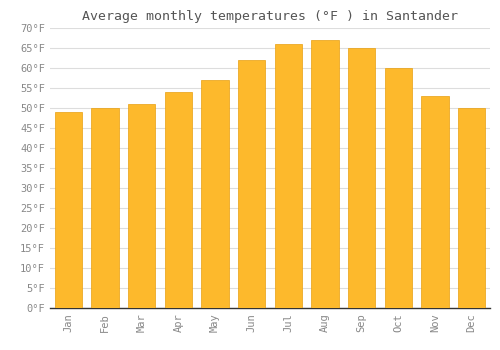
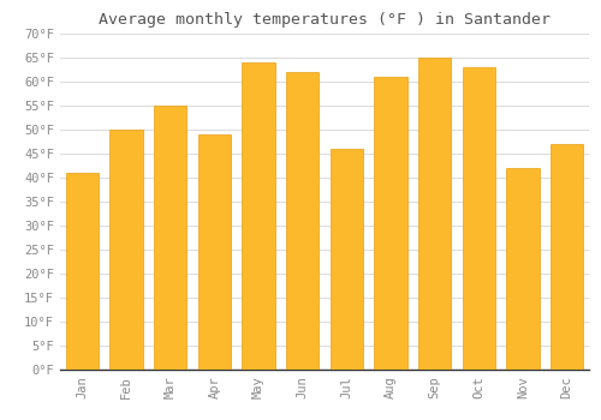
Jan: 49°F -> 41°F
Mar: 51°F -> 55°F
Apr: 54°F -> 49°F
May: 57°F -> 64°F
Jul: 66°F -> 46°F
Aug: 67°F -> 61°F
Oct: 60°F -> 63°F
Nov: 53°F -> 42°F
Dec: 50°F -> 47°F
